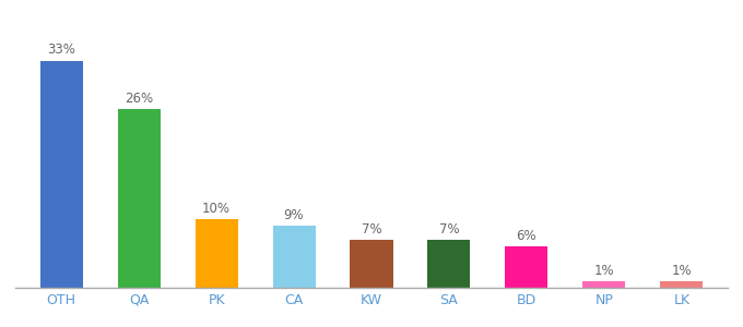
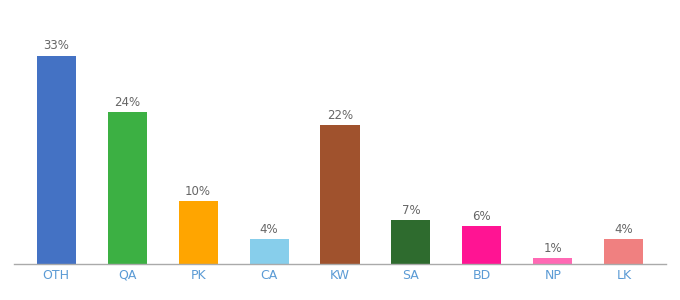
QA: 26% -> 24%
CA: 9% -> 4%
KW: 7% -> 22%
LK: 1% -> 4%
